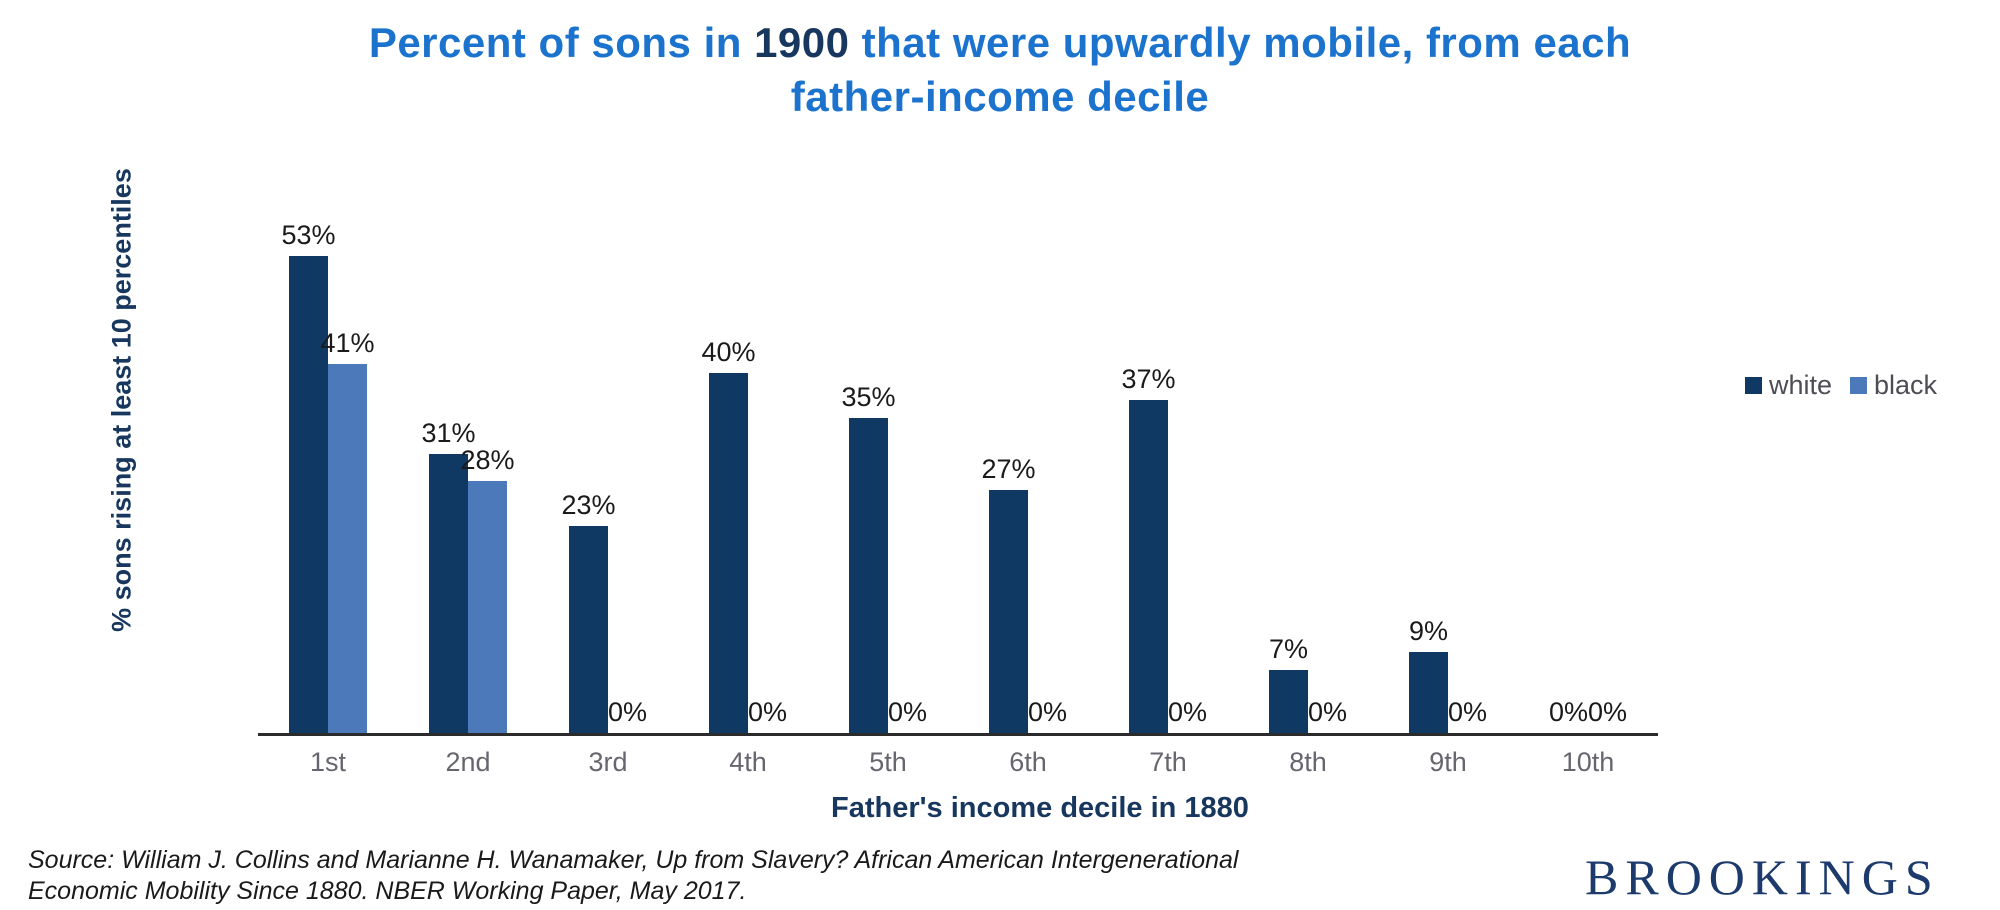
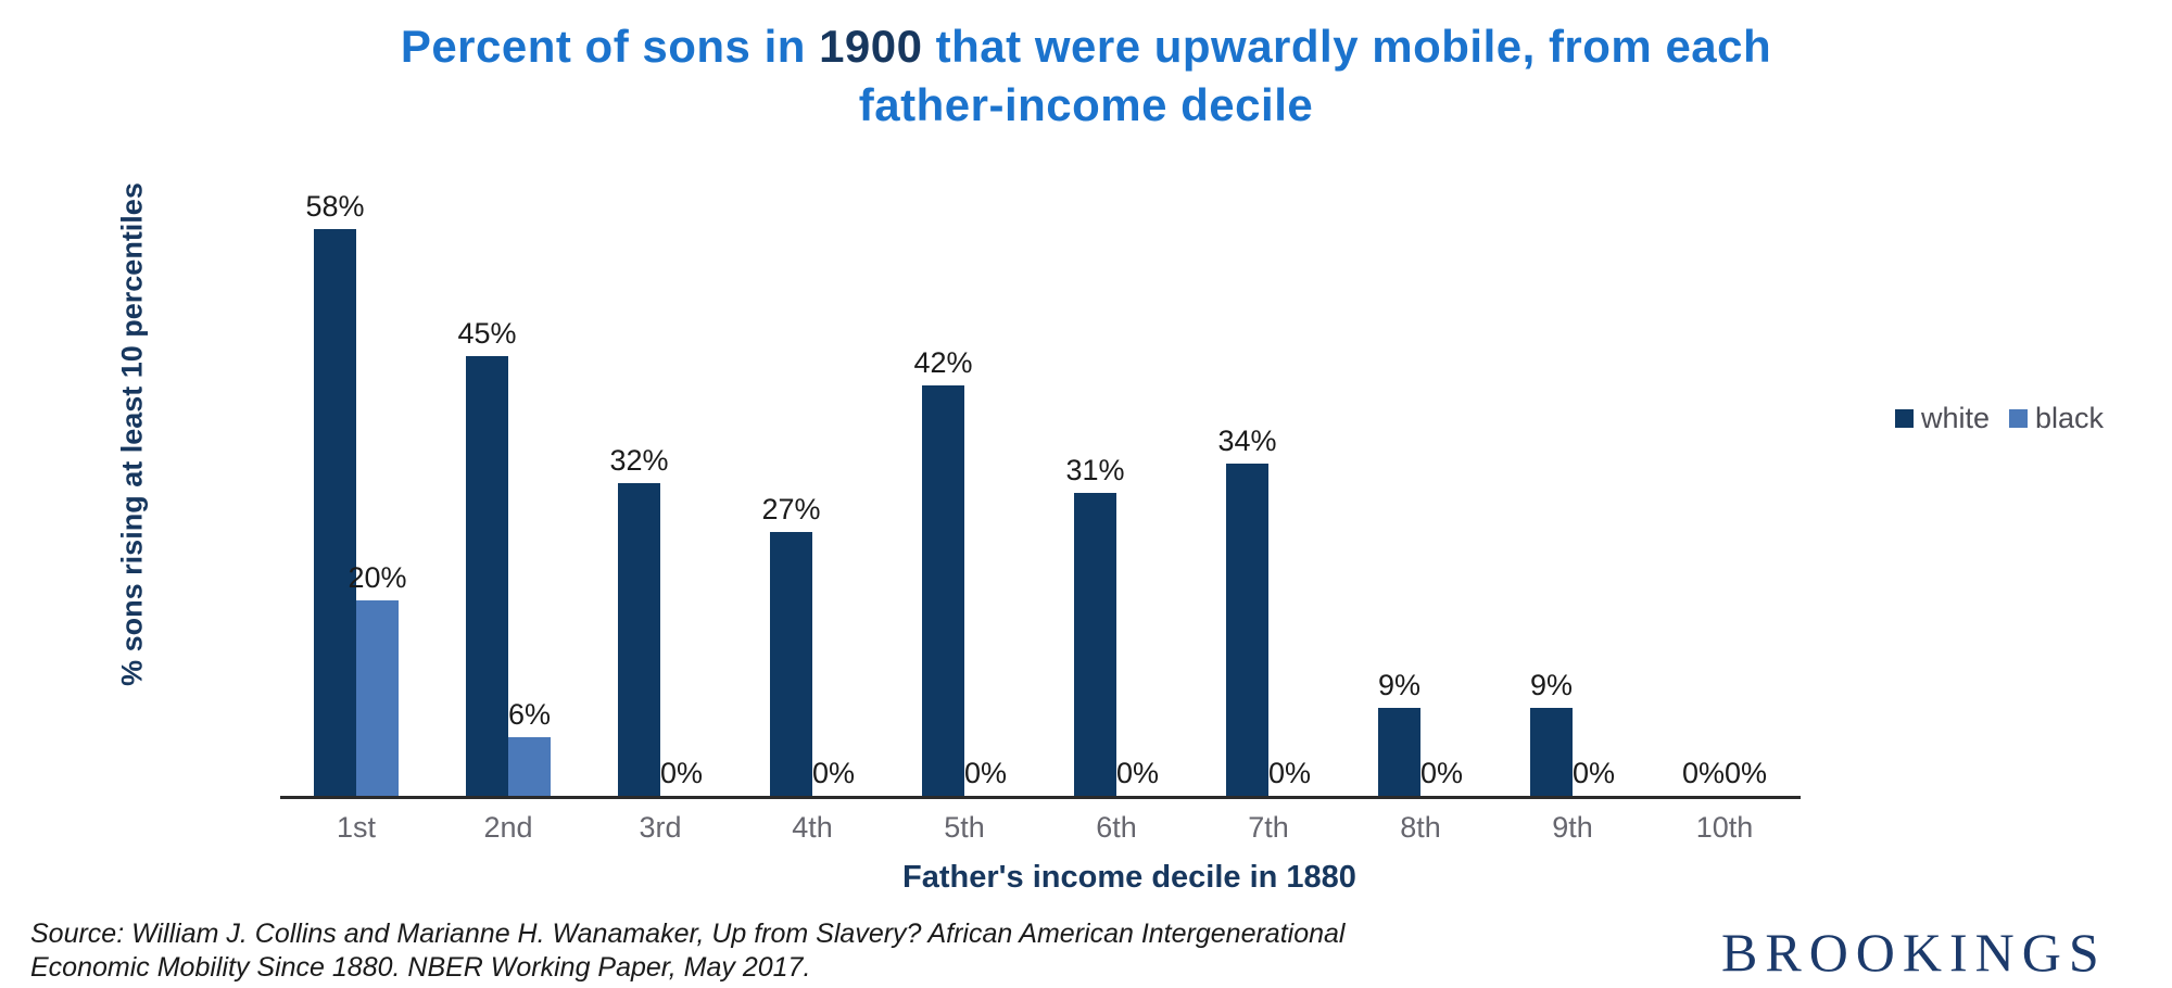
white/1st: 53% -> 58%
black/1st: 41% -> 20%
white/2nd: 31% -> 45%
black/2nd: 28% -> 6%
white/3rd: 23% -> 32%
white/4th: 40% -> 27%
white/5th: 35% -> 42%
white/6th: 27% -> 31%
white/7th: 37% -> 34%
white/8th: 7% -> 9%
